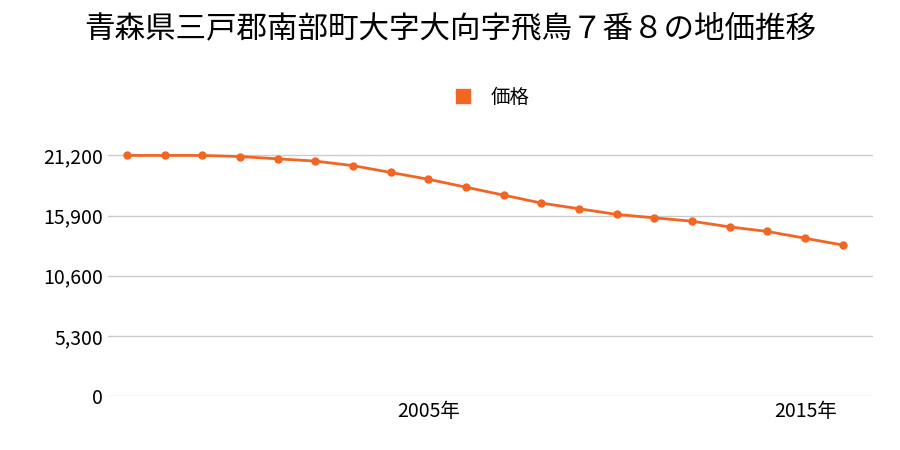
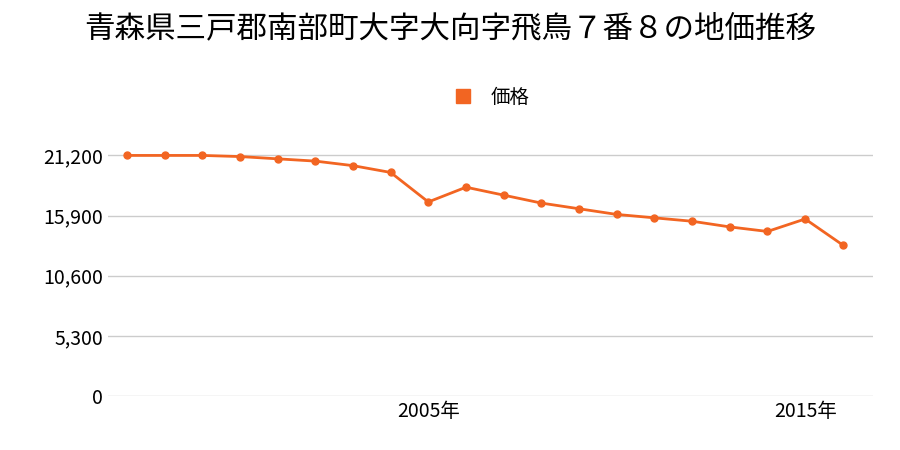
2005年: 19,100 -> 17,100
2015年: 13,900 -> 15,600
